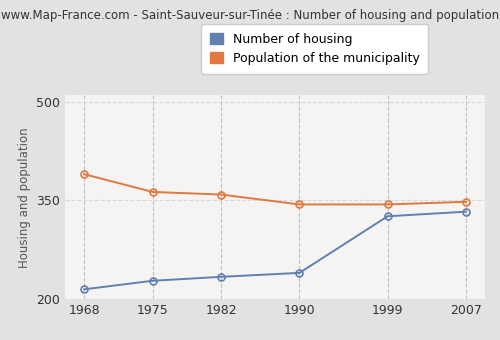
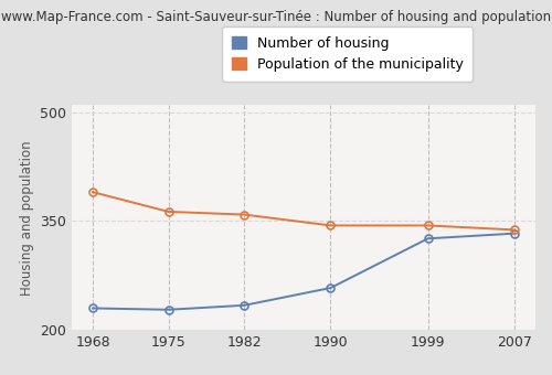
Number of housing/1968: 215 -> 230
Number of housing/1990: 240 -> 258
Population of the municipality/2007: 348 -> 338
